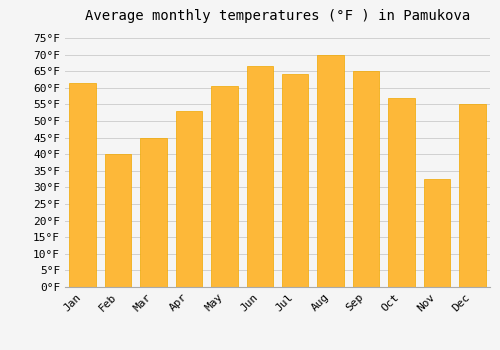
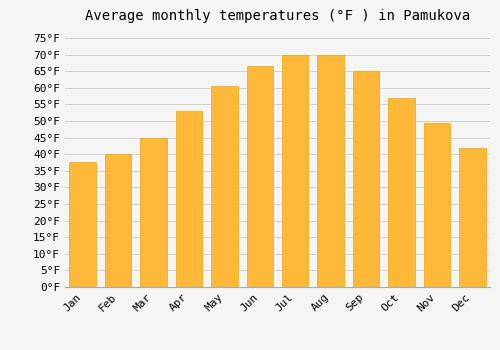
Jan: 61.5°F -> 37.5°F
Jul: 64.0°F -> 70.0°F
Nov: 32.5°F -> 49.5°F
Dec: 55.0°F -> 42.0°F
